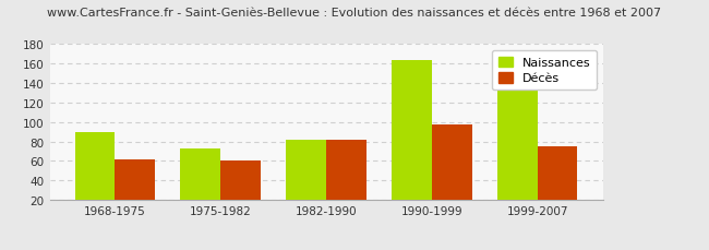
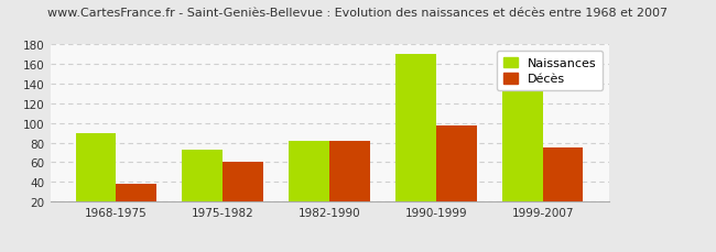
Décès/1968-1975: 62 -> 38
Naissances/1990-1999: 164 -> 170
